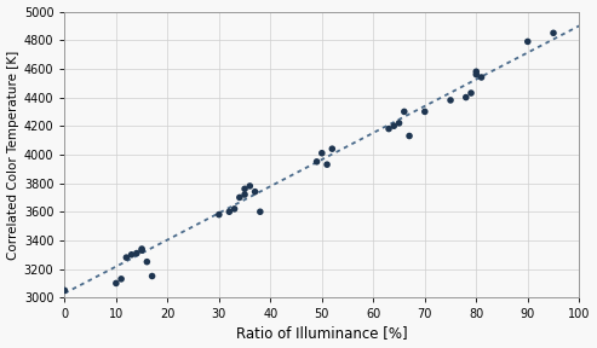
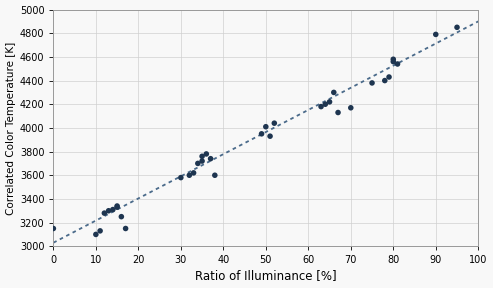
0: 3050 -> 3150
70: 4300 -> 4170
